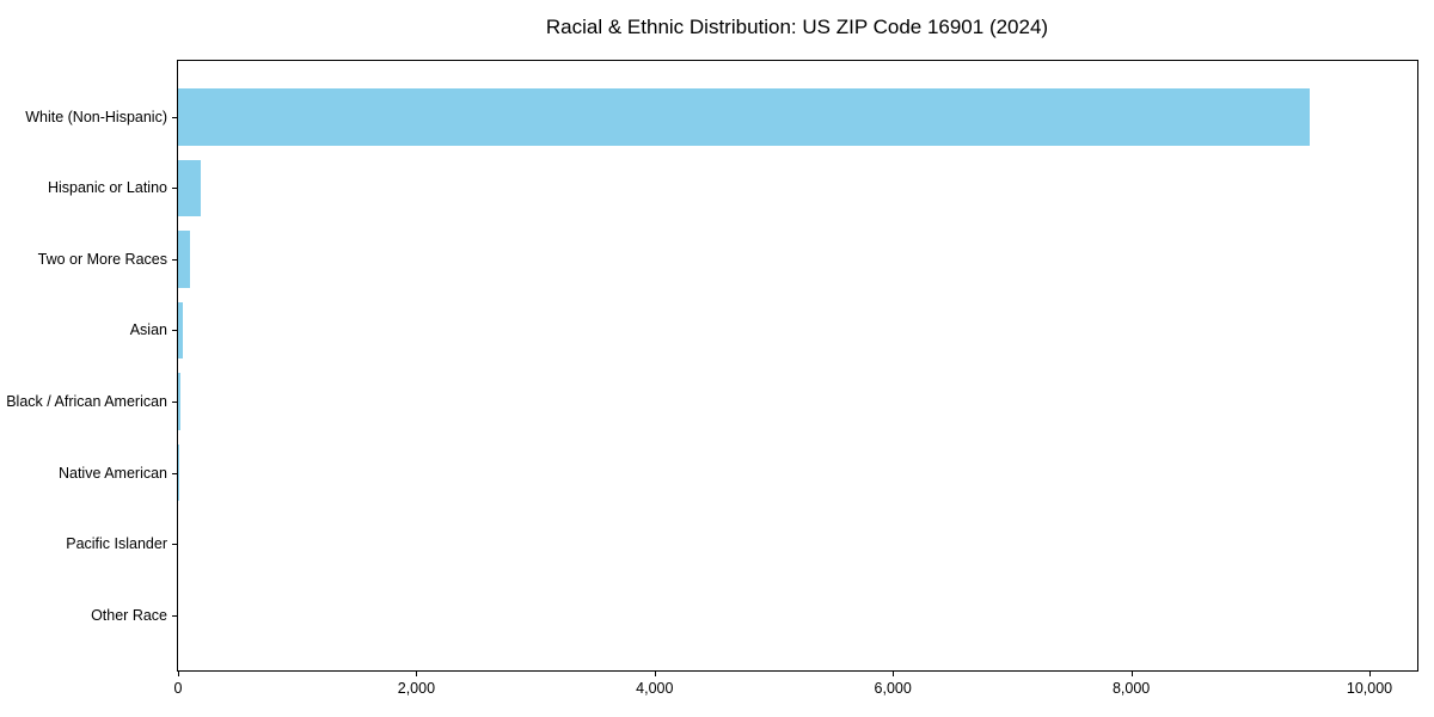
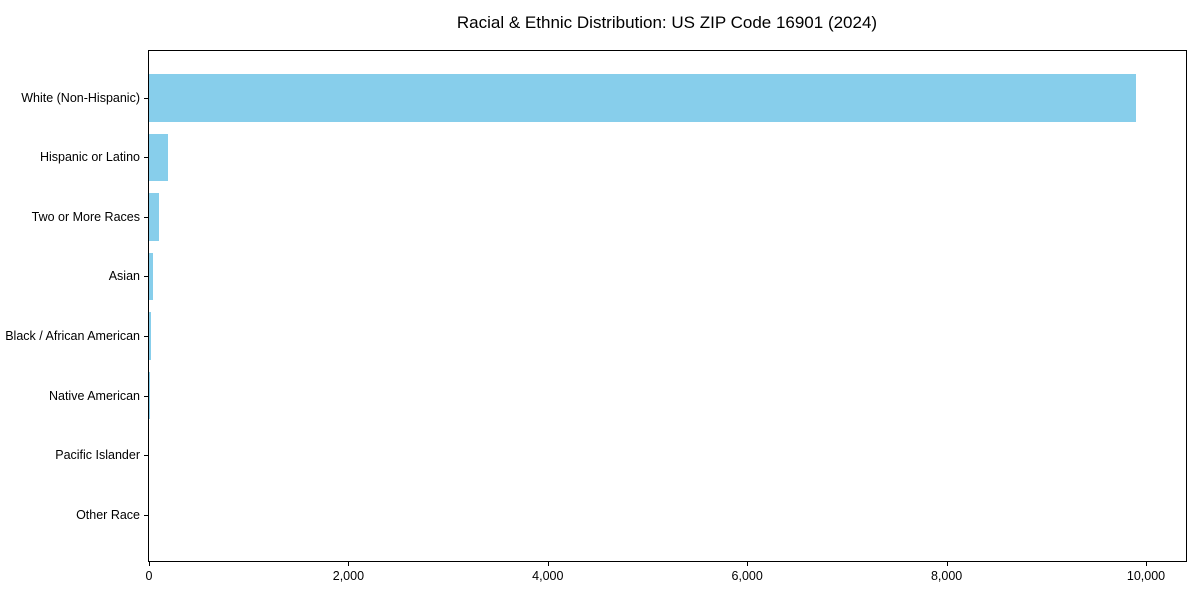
White (Non-Hispanic): 9500 -> 9900
